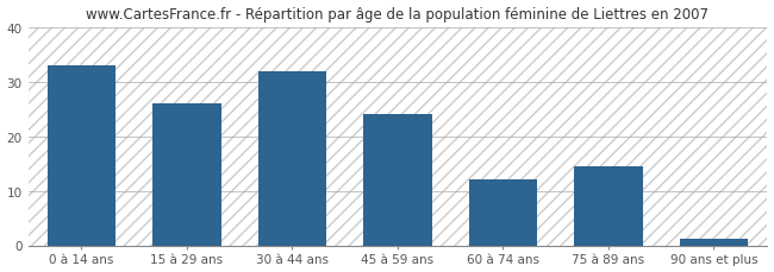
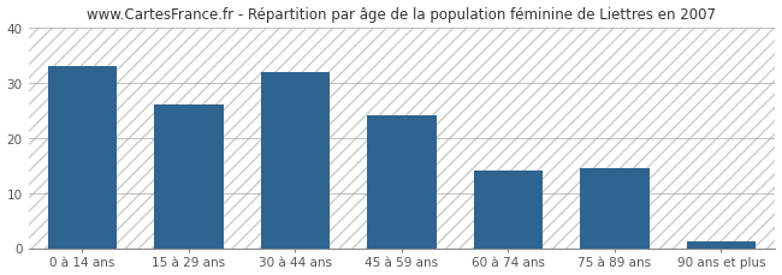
60 à 74 ans: 12.0 -> 14.0
